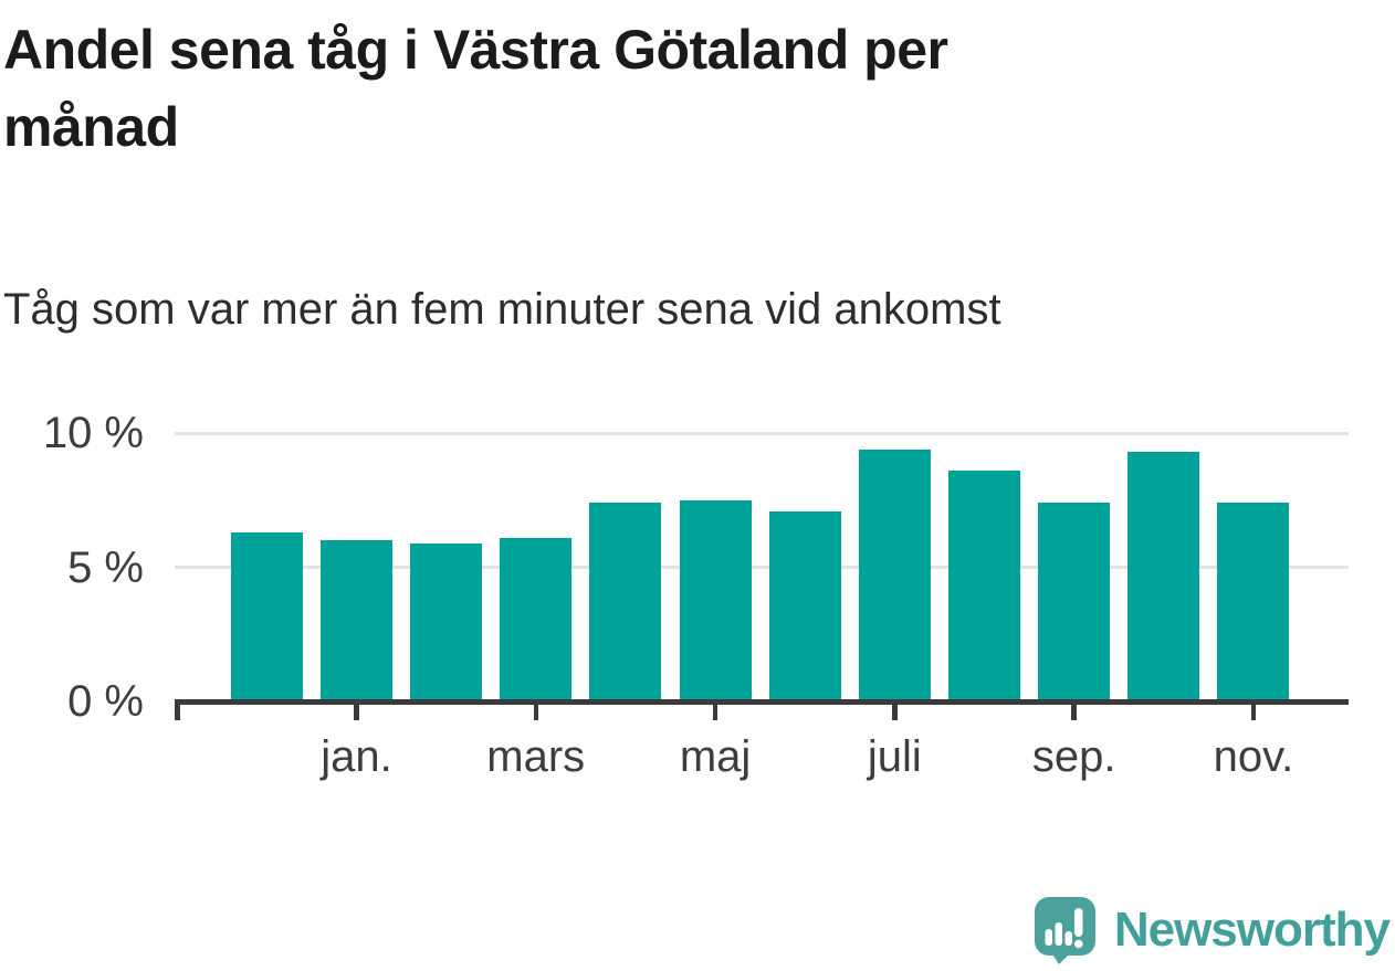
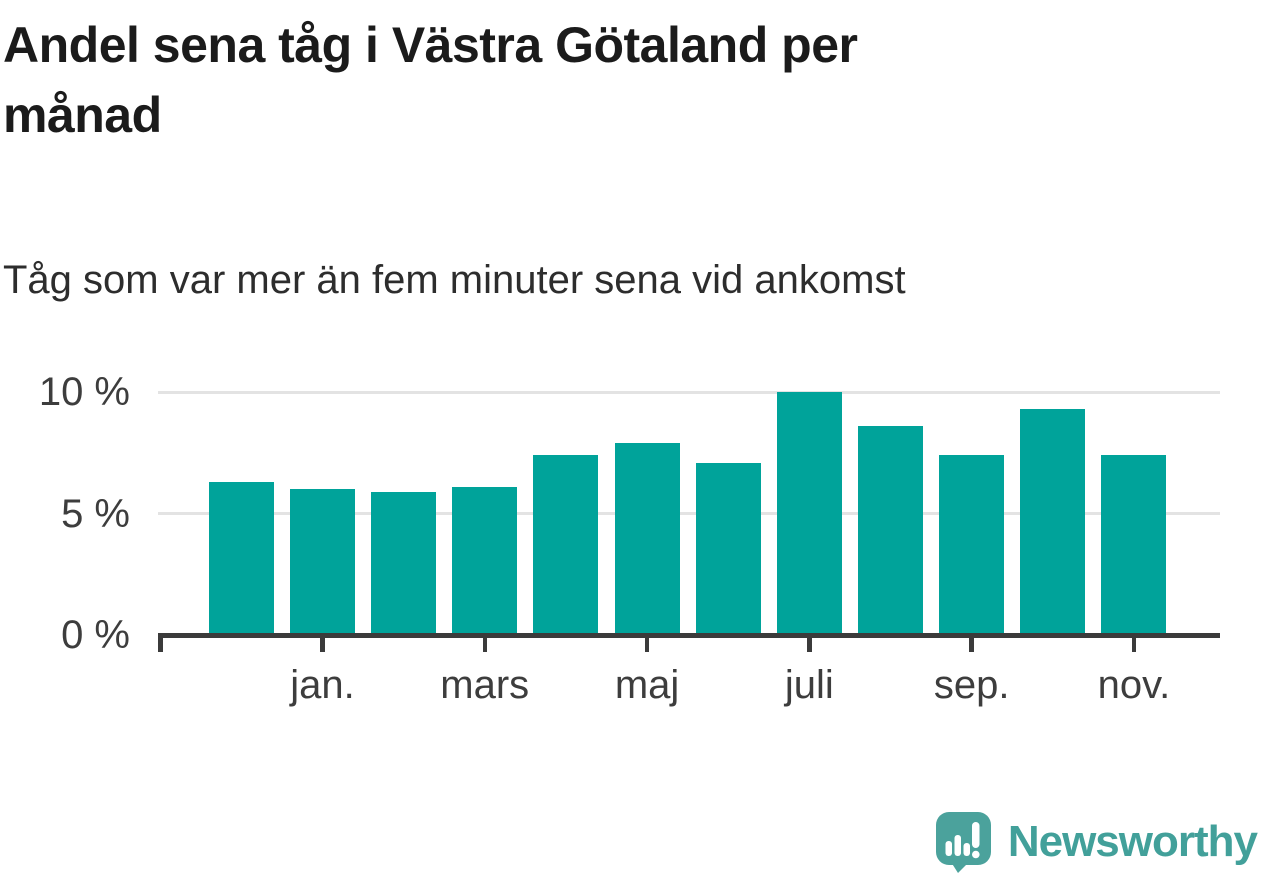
maj: 7.5% -> 7.9%
juli: 9.4% -> 10.0%
